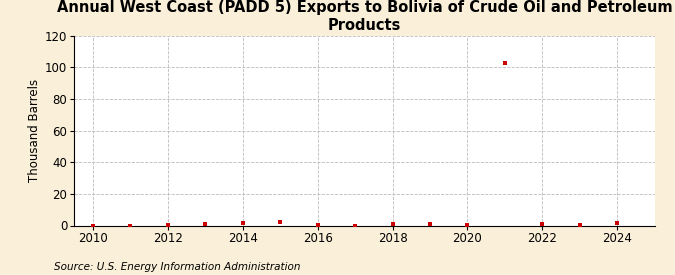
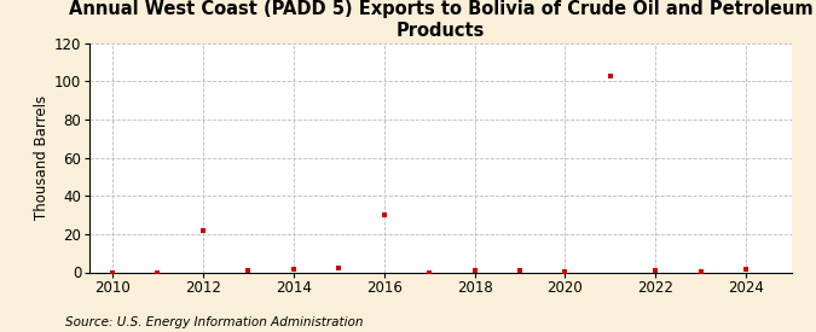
2012: 0 -> 22
2016: 0 -> 30
